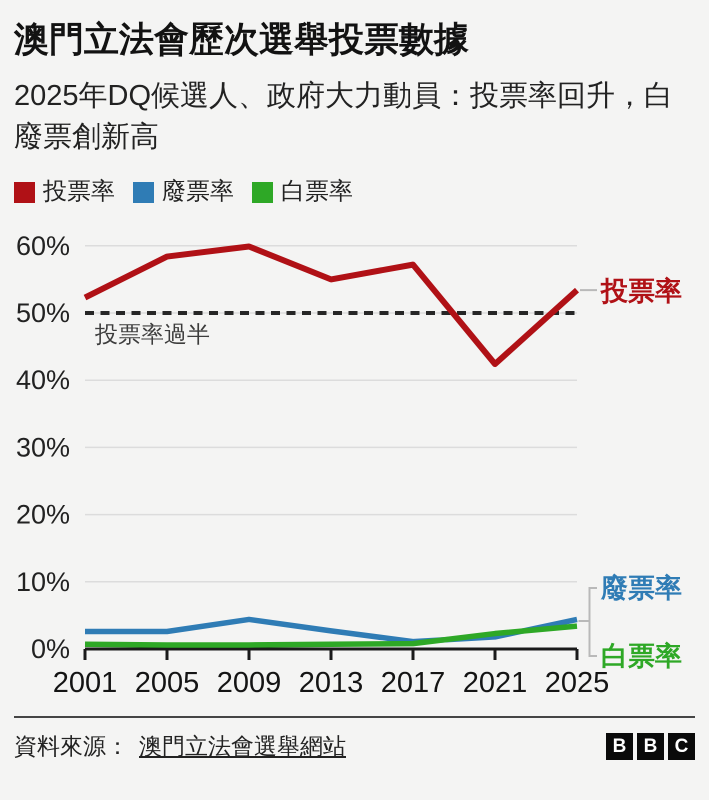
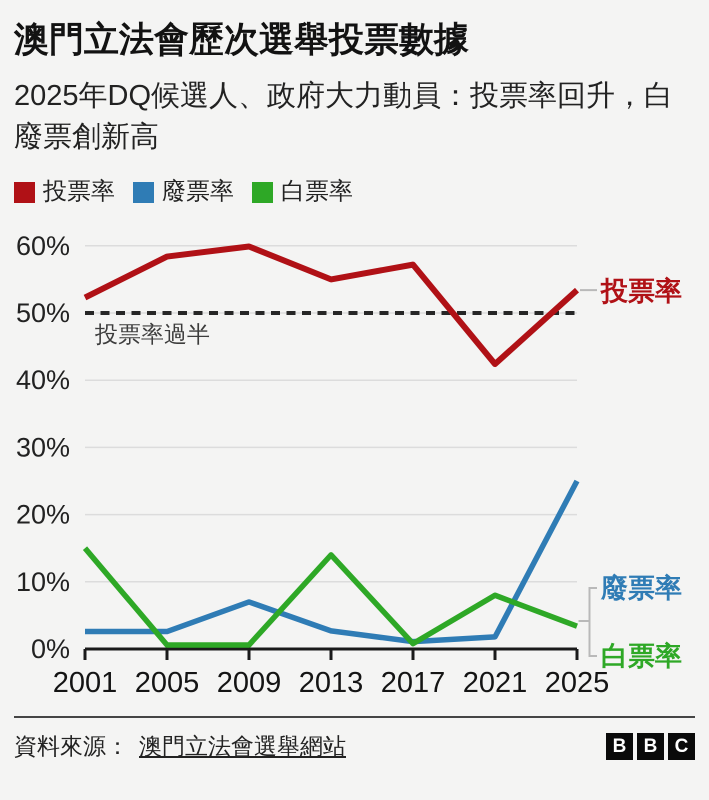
白票率/2001: 1% -> 15%
廢票率/2009: 4% -> 7%
白票率/2013: 1% -> 14%
白票率/2021: 2% -> 8%
廢票率/2025: 4% -> 25%
